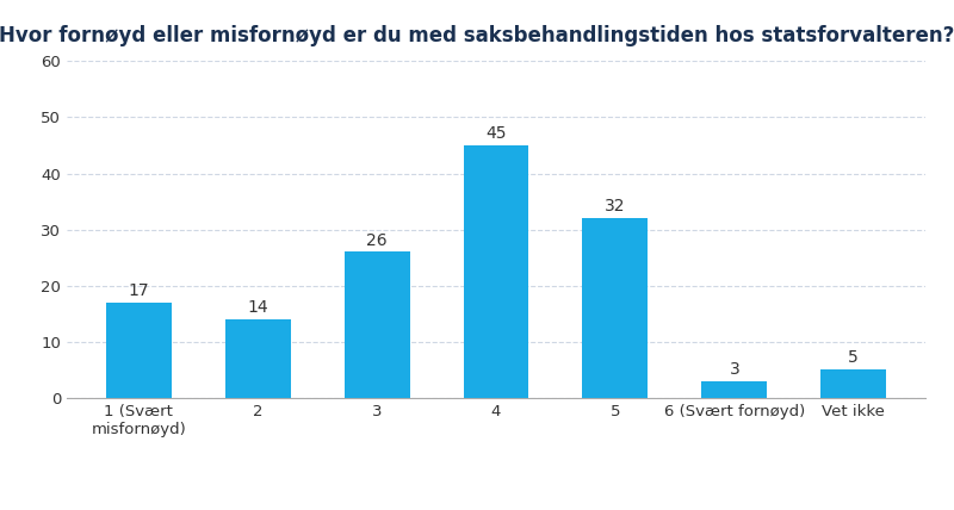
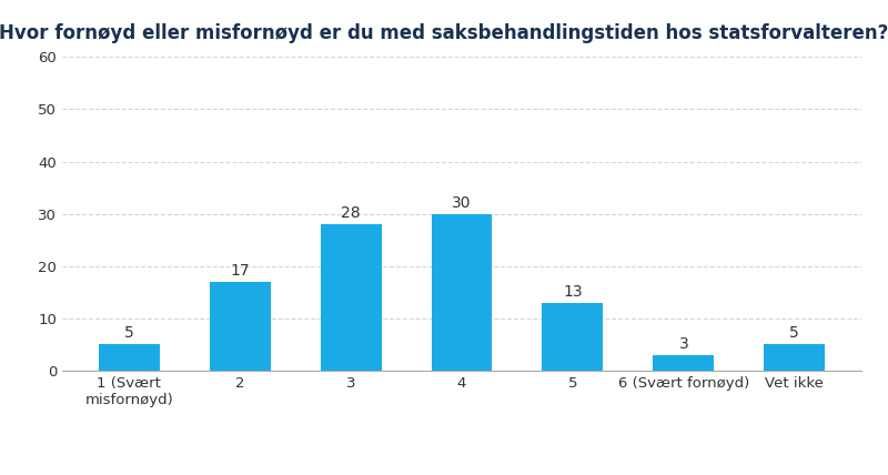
1 (Svært misfornøyd): 17 -> 5
2: 14 -> 17
3: 26 -> 28
4: 45 -> 30
5: 32 -> 13
